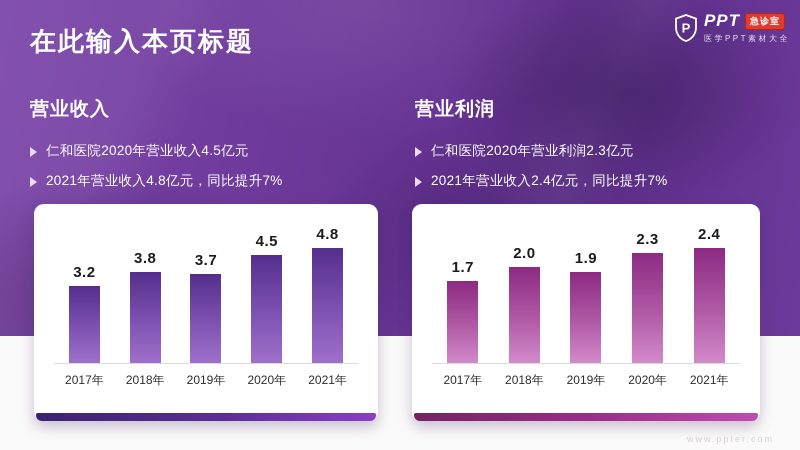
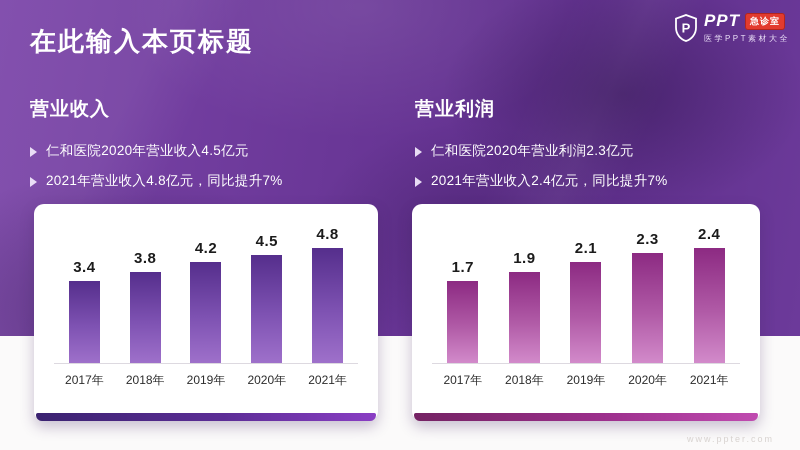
营业收入/2017年: 3.2 -> 3.4
营业收入/2019年: 3.7 -> 4.2
营业利润/2018年: 2.0 -> 1.9
营业利润/2019年: 1.9 -> 2.1
